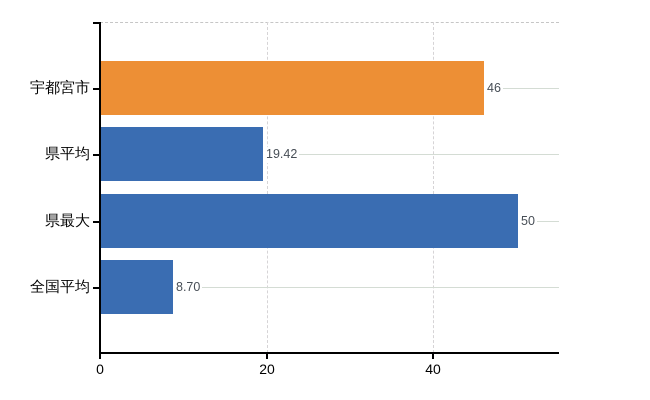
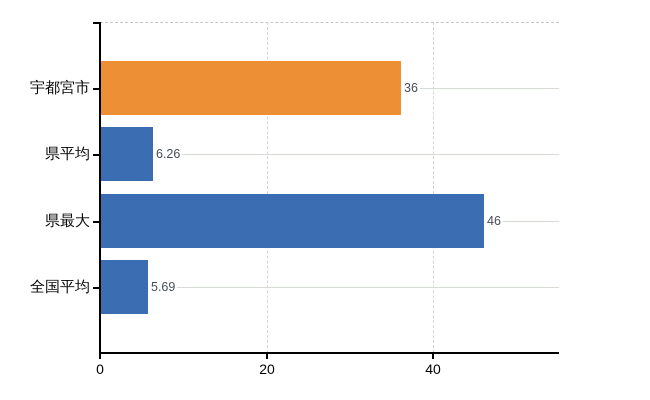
宇都宮市: 46 -> 36
県平均: 19.42 -> 6.26
県最大: 50 -> 46
全国平均: 8.70 -> 5.69
